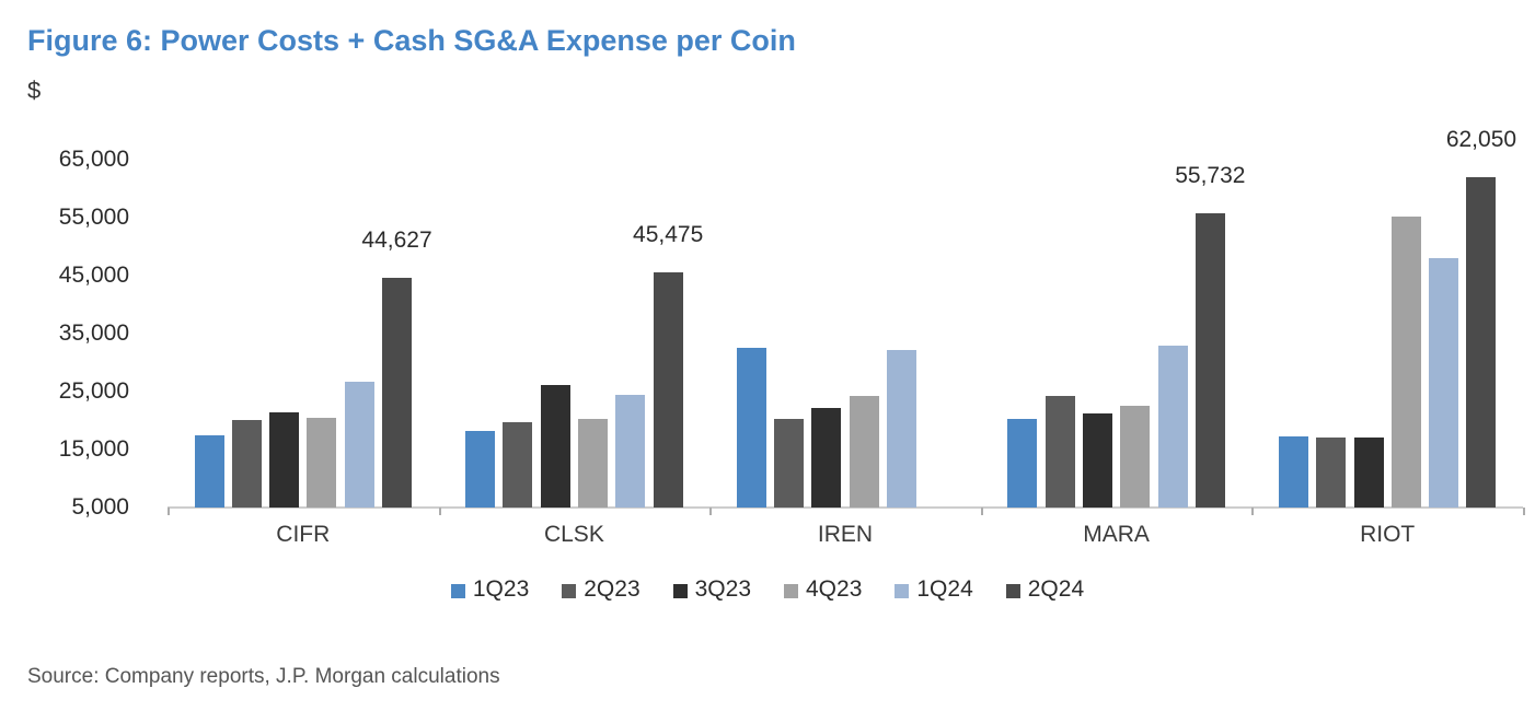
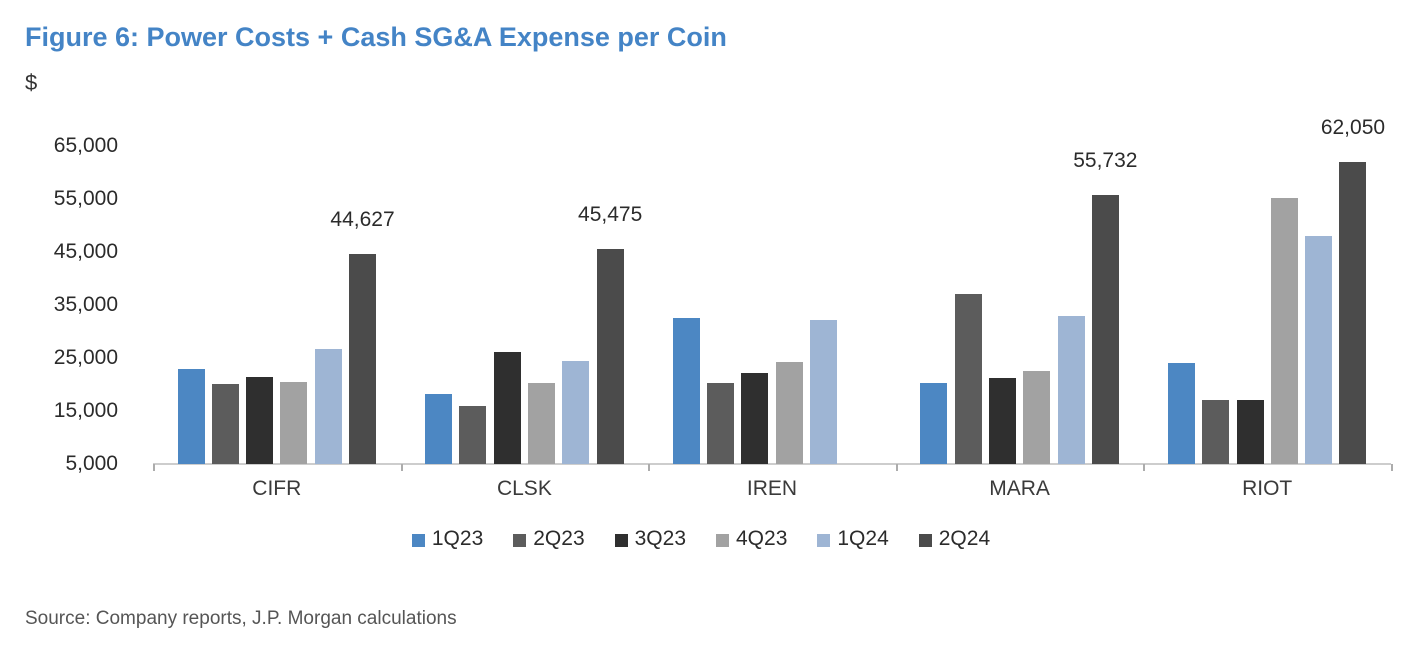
1Q23/CIFR: 18000 -> 23000
2Q23/CLSK: 20000 -> 16000
2Q23/MARA: 24000 -> 37000
1Q23/RIOT: 17000 -> 24000
